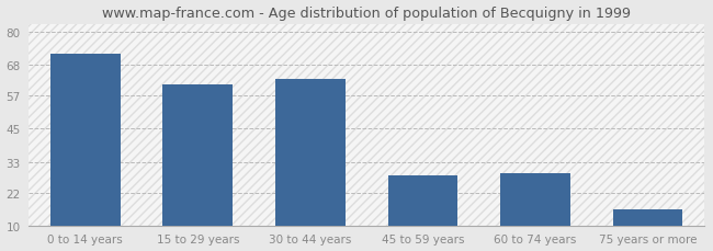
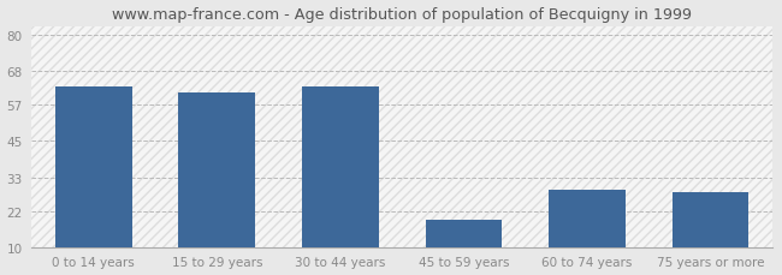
0 to 14 years: 72 -> 63
45 to 59 years: 28 -> 19
75 years or more: 16 -> 28
